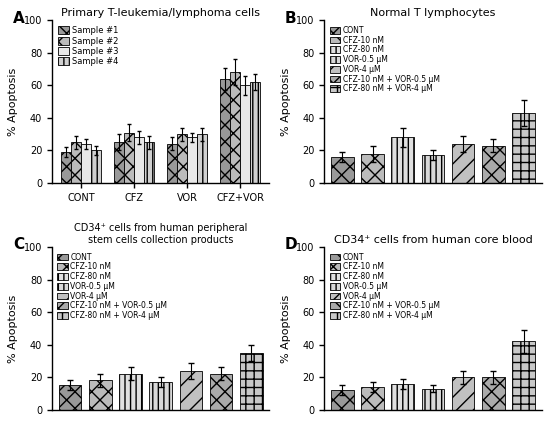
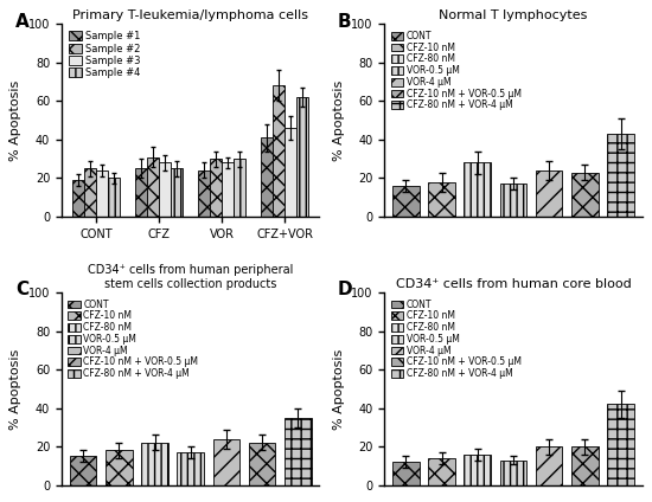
Primary T-leukemia/lymphoma cells/Sample #1/CFZ+VOR: 64 -> 41
Primary T-leukemia/lymphoma cells/Sample #3/CFZ+VOR: 60 -> 46
